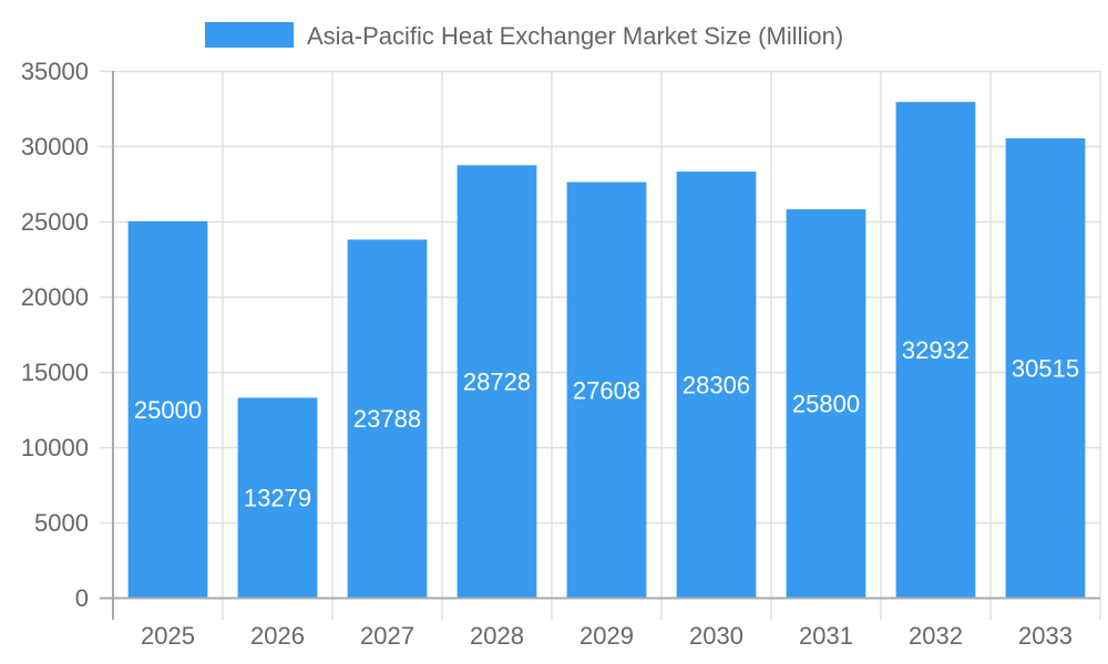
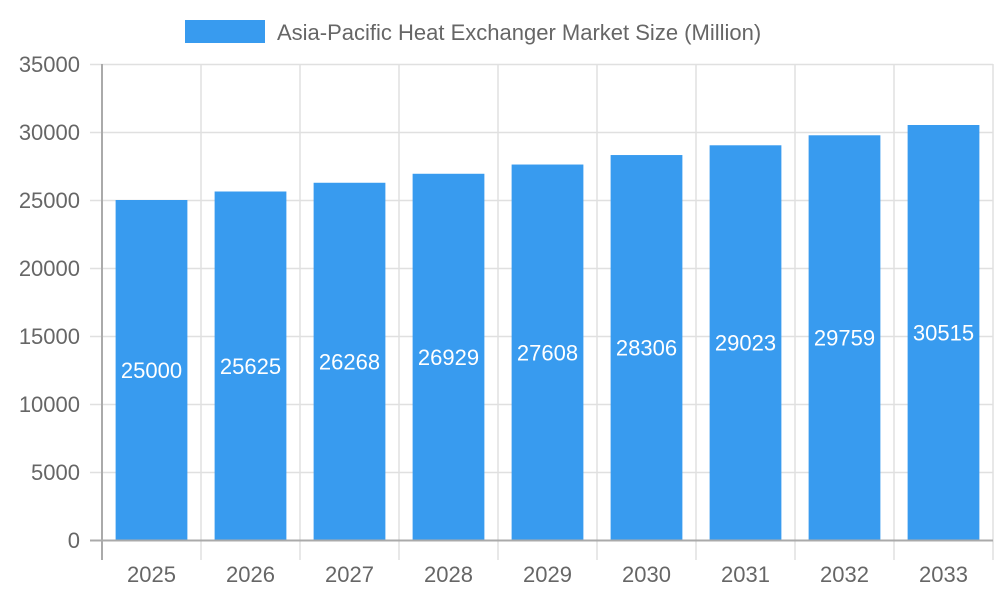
2026: 13279 -> 25625
2027: 23788 -> 26268
2028: 28728 -> 26929
2031: 25800 -> 29023
2032: 32932 -> 29759
